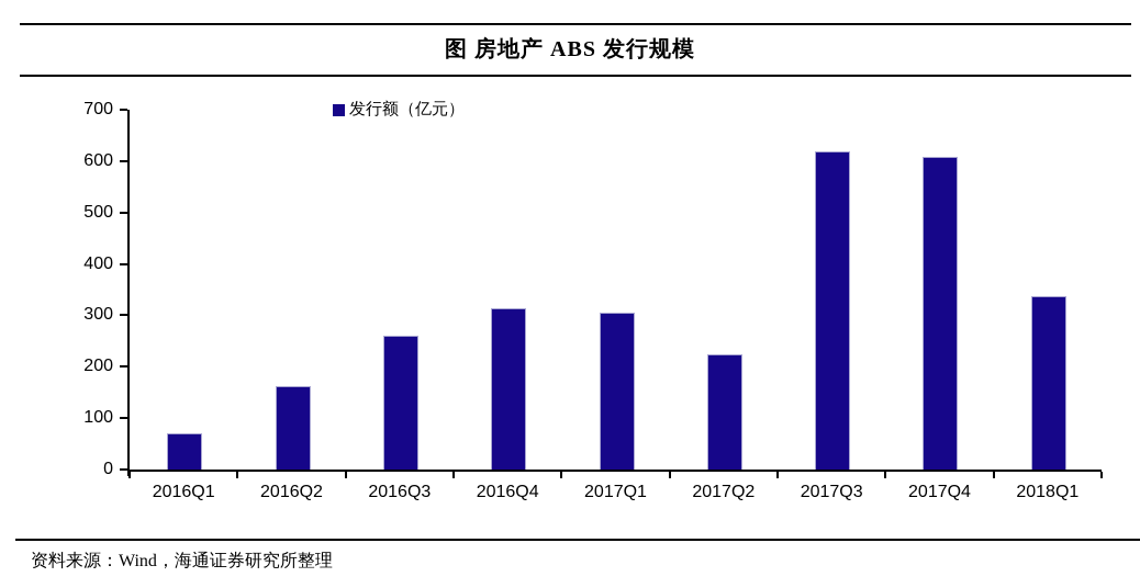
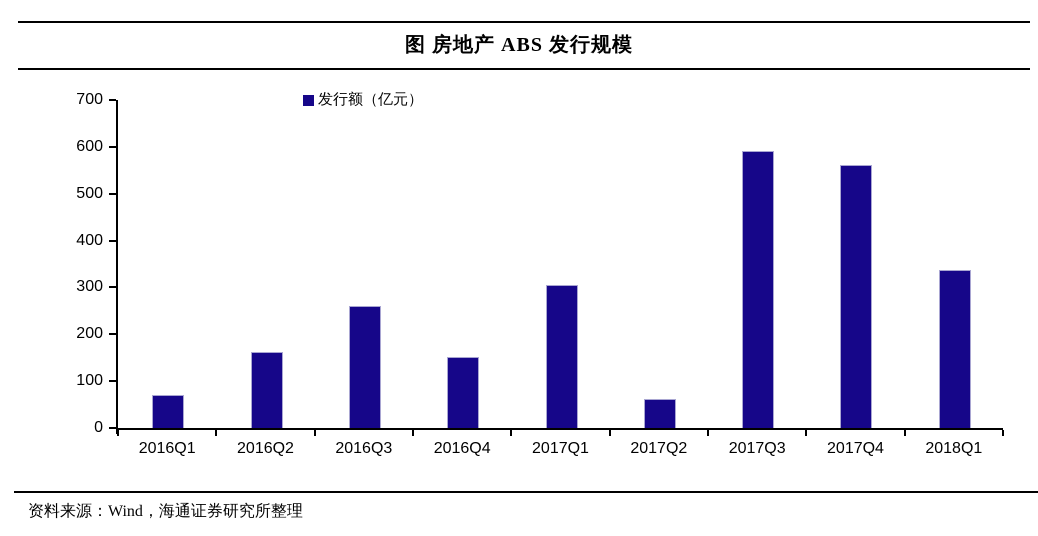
2016Q4: 310 -> 150
2017Q2: 220 -> 60
2017Q3: 620 -> 590
2017Q4: 610 -> 560
